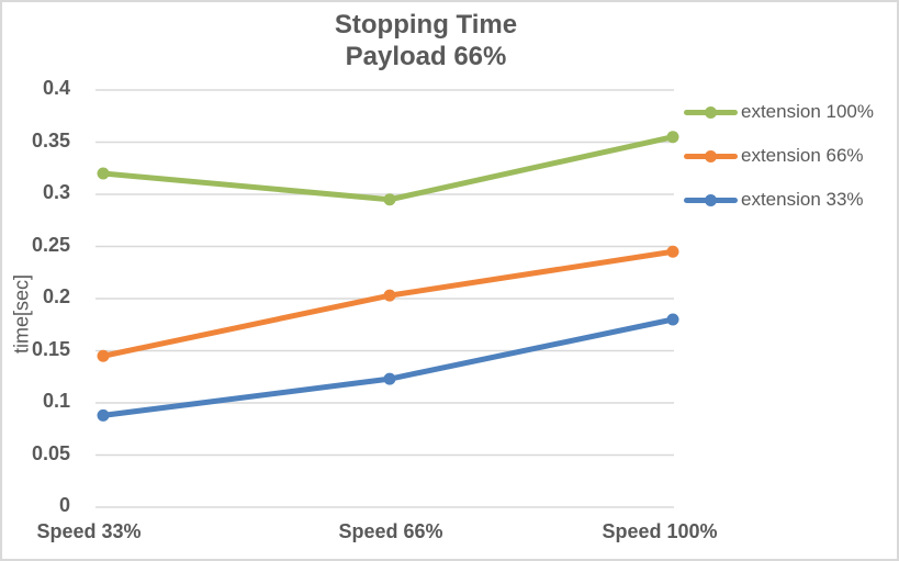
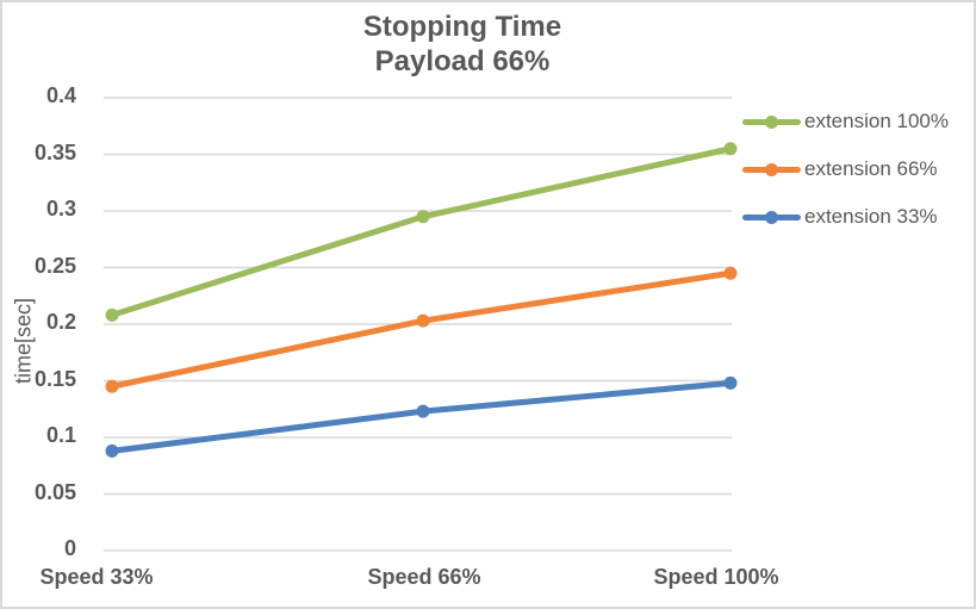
extension 100%/Speed 33%: 0.32 -> 0.21
extension 33%/Speed 100%: 0.18 -> 0.15
